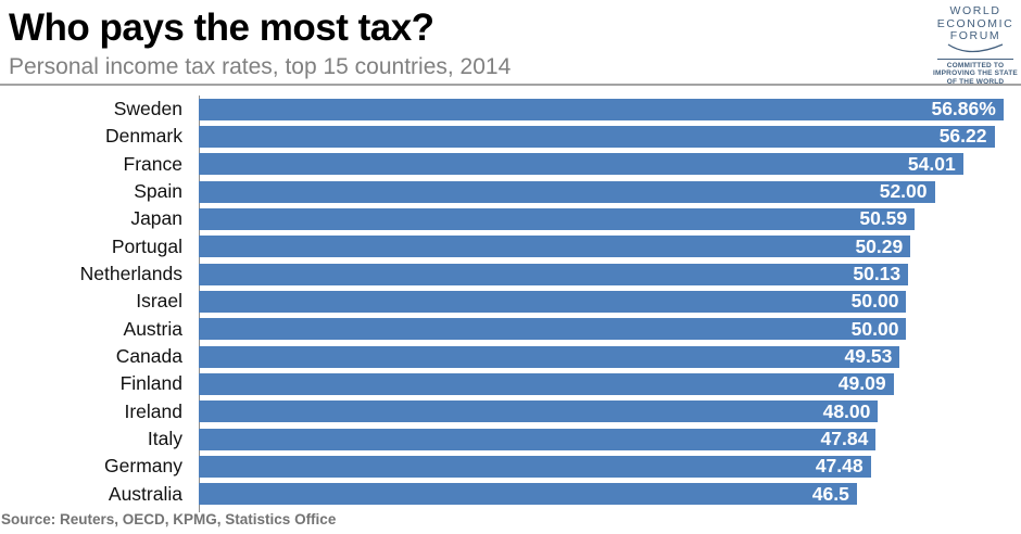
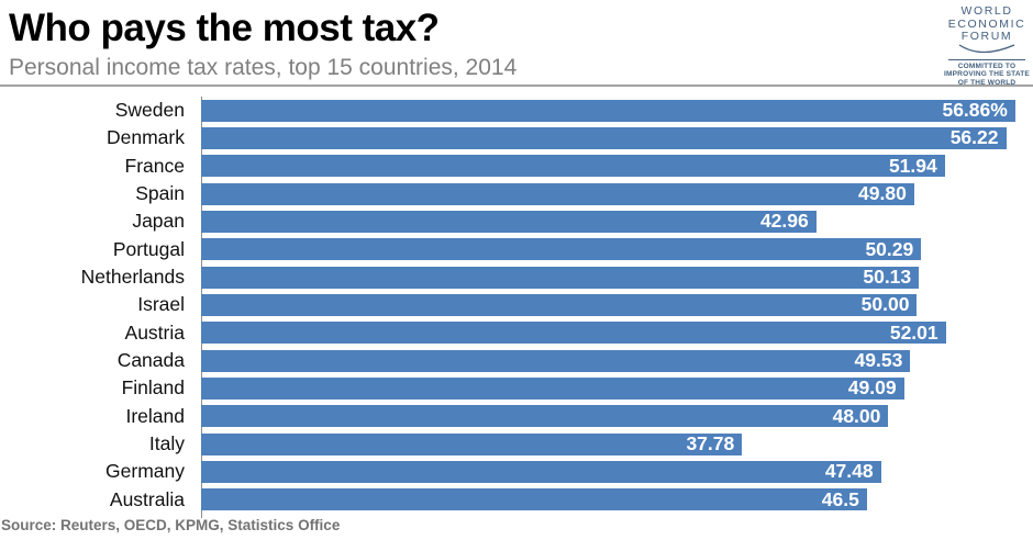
France: 54.01 -> 51.94
Spain: 52.00 -> 49.80
Japan: 50.59 -> 42.96
Austria: 50.00 -> 52.01
Italy: 47.84 -> 37.78
